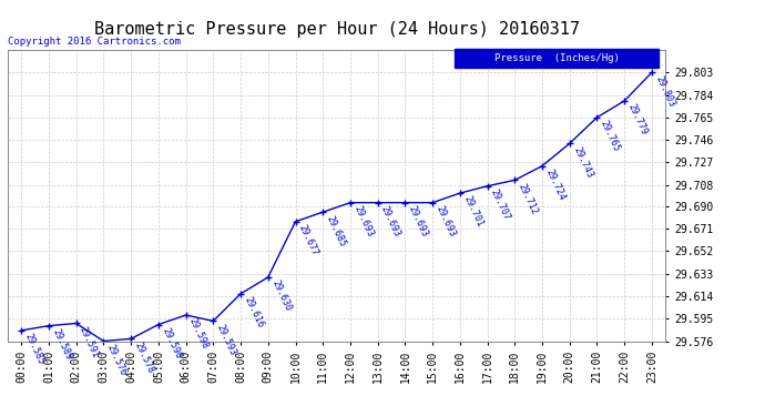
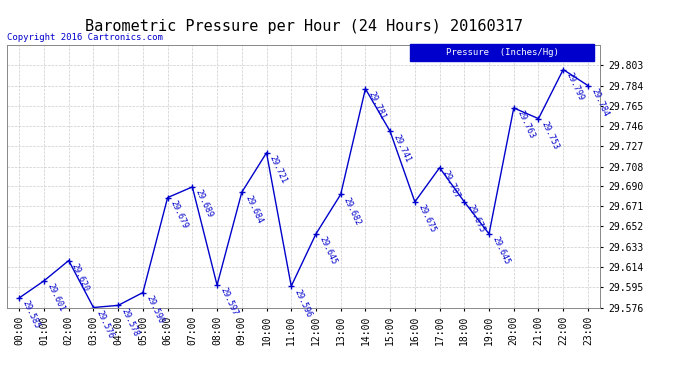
01:00: 29.589 -> 29.601
02:00: 29.591 -> 29.620
06:00: 29.598 -> 29.679
07:00: 29.593 -> 29.689
08:00: 29.616 -> 29.597
09:00: 29.630 -> 29.684
10:00: 29.677 -> 29.721
11:00: 29.685 -> 29.596
12:00: 29.693 -> 29.645
13:00: 29.693 -> 29.682
14:00: 29.693 -> 29.781
15:00: 29.693 -> 29.741
16:00: 29.701 -> 29.675
18:00: 29.712 -> 29.675
19:00: 29.724 -> 29.645
20:00: 29.743 -> 29.763
21:00: 29.765 -> 29.753
22:00: 29.779 -> 29.799
23:00: 29.803 -> 29.784
